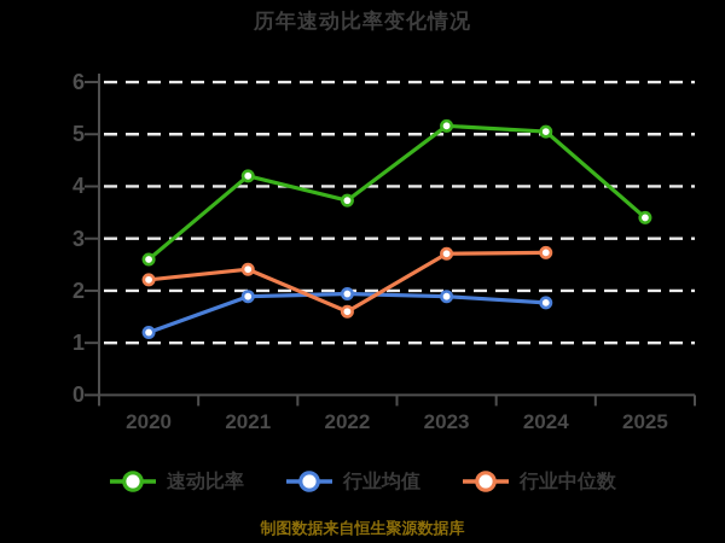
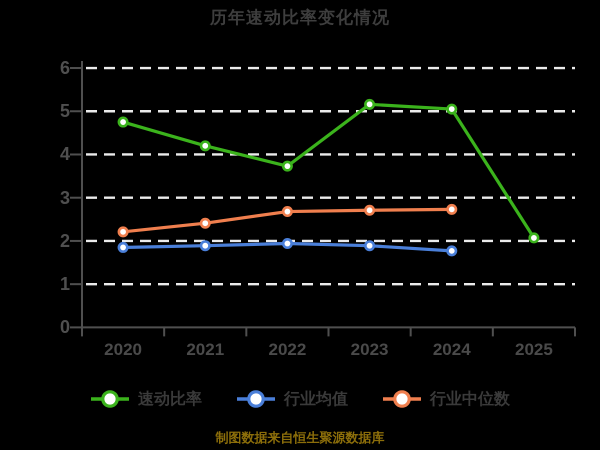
速动比率/2020: 2.6 -> 4.8
行业均值/2020: 1.2 -> 1.9
行业中位数/2022: 1.6 -> 2.7
速动比率/2025: 3.4 -> 2.1
